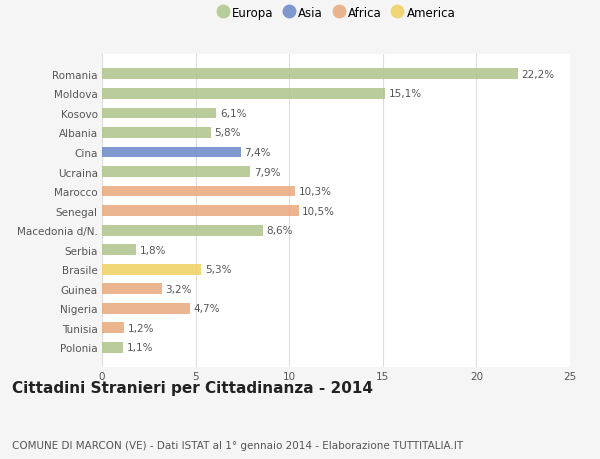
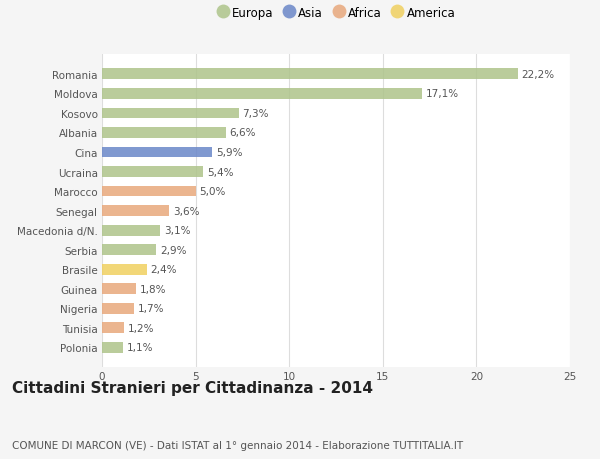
Moldova: 15,1% -> 17,1%
Kosovo: 6,1% -> 7,3%
Albania: 5,8% -> 6,6%
Cina: 7,4% -> 5,9%
Ucraina: 7,9% -> 5,4%
Marocco: 10,3% -> 5,0%
Senegal: 10,5% -> 3,6%
Macedonia d/N.: 8,6% -> 3,1%
Serbia: 1,8% -> 2,9%
Brasile: 5,3% -> 2,4%
Guinea: 3,2% -> 1,8%
Nigeria: 4,7% -> 1,7%
